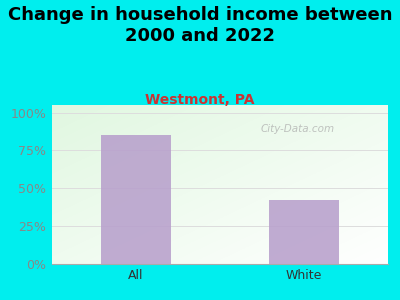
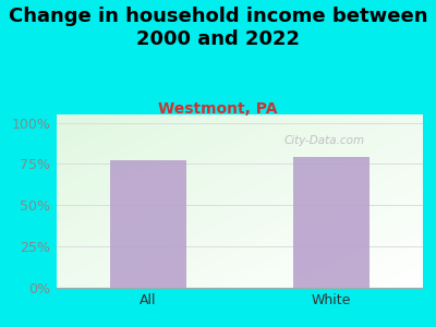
All: 85% -> 77%
White: 42% -> 79%
